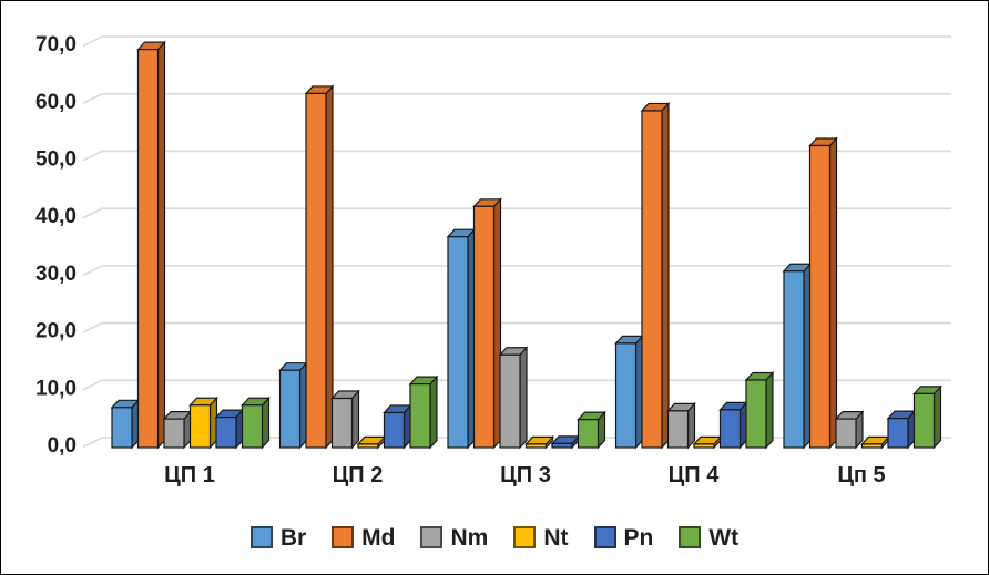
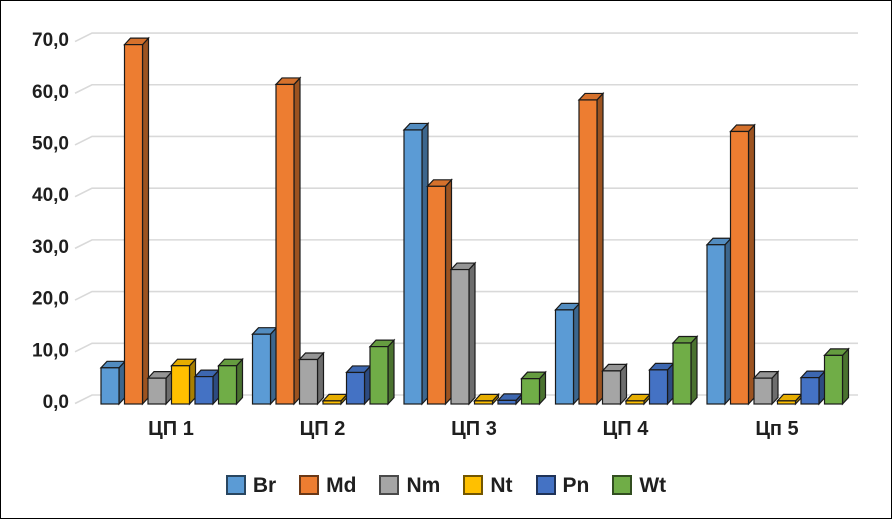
Br/ЦП 3: 37 -> 53
Nm/ЦП 3: 16 -> 26
